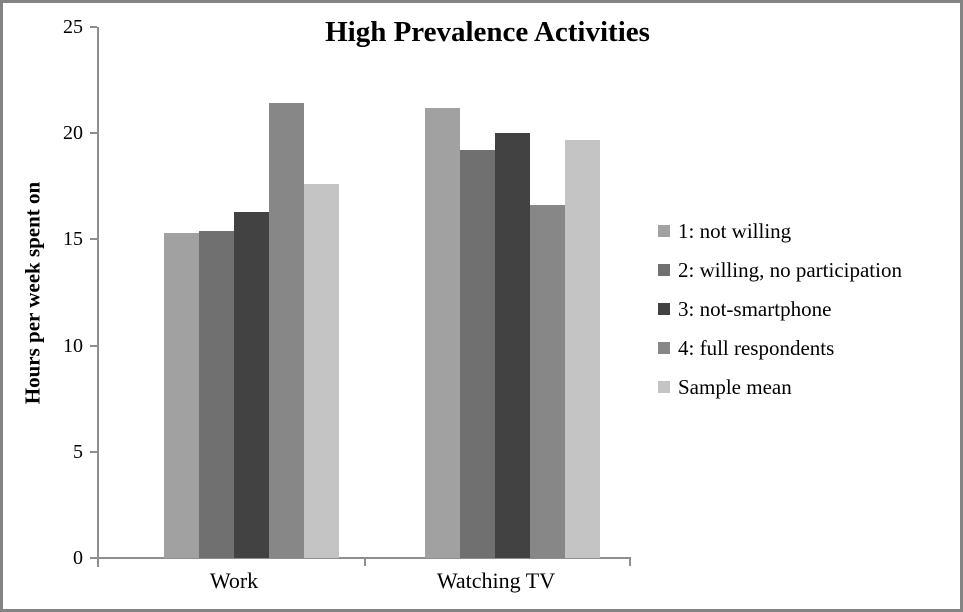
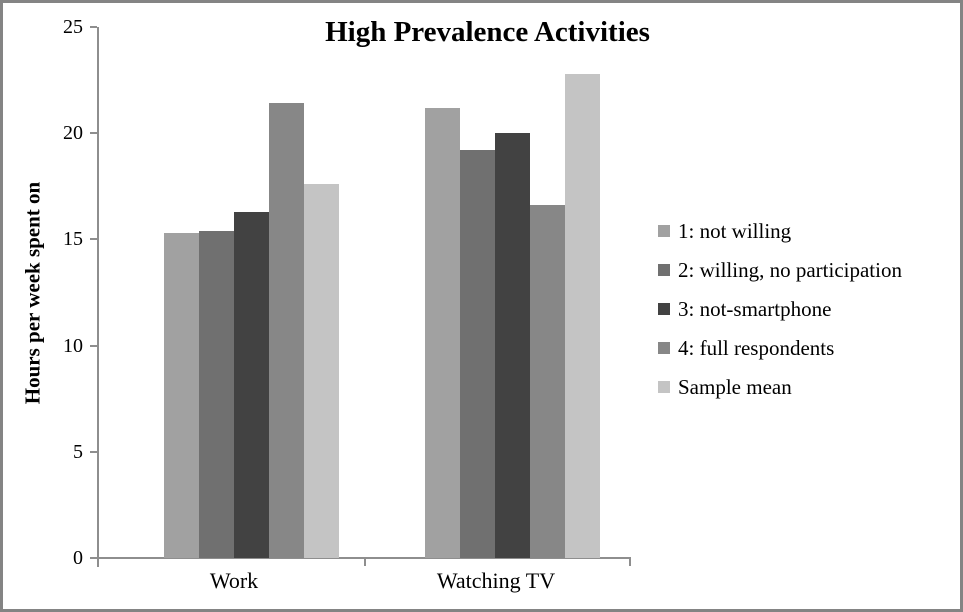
Sample mean/Watching TV: 19.7 -> 22.8
